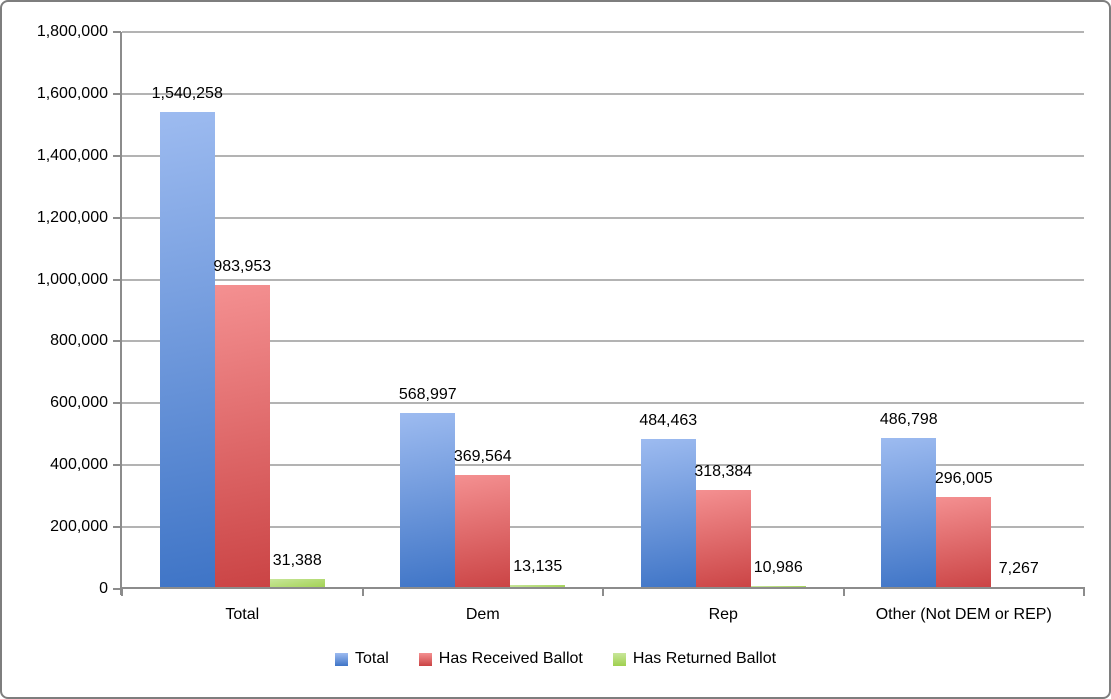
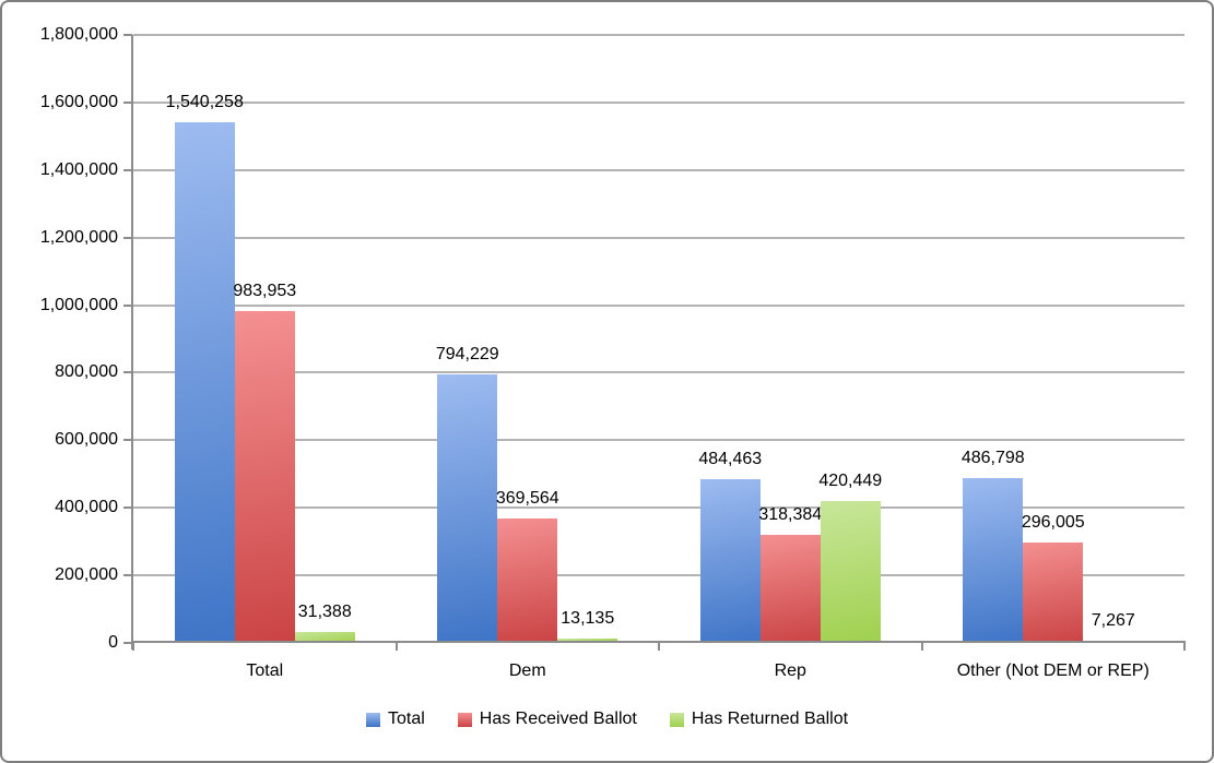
Total/Dem: 568,997 -> 794,229
Has Returned Ballot/Rep: 10,986 -> 420,449
